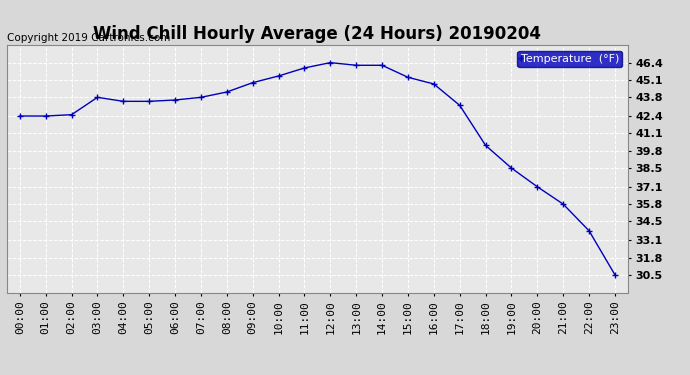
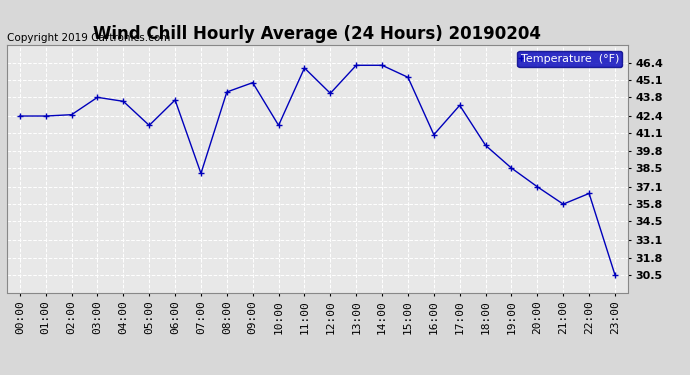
05:00: 43.5 -> 41.7
07:00: 43.8 -> 38.1
10:00: 45.4 -> 41.7
12:00: 46.4 -> 44.1
16:00: 44.8 -> 41.0
22:00: 33.8 -> 36.6
